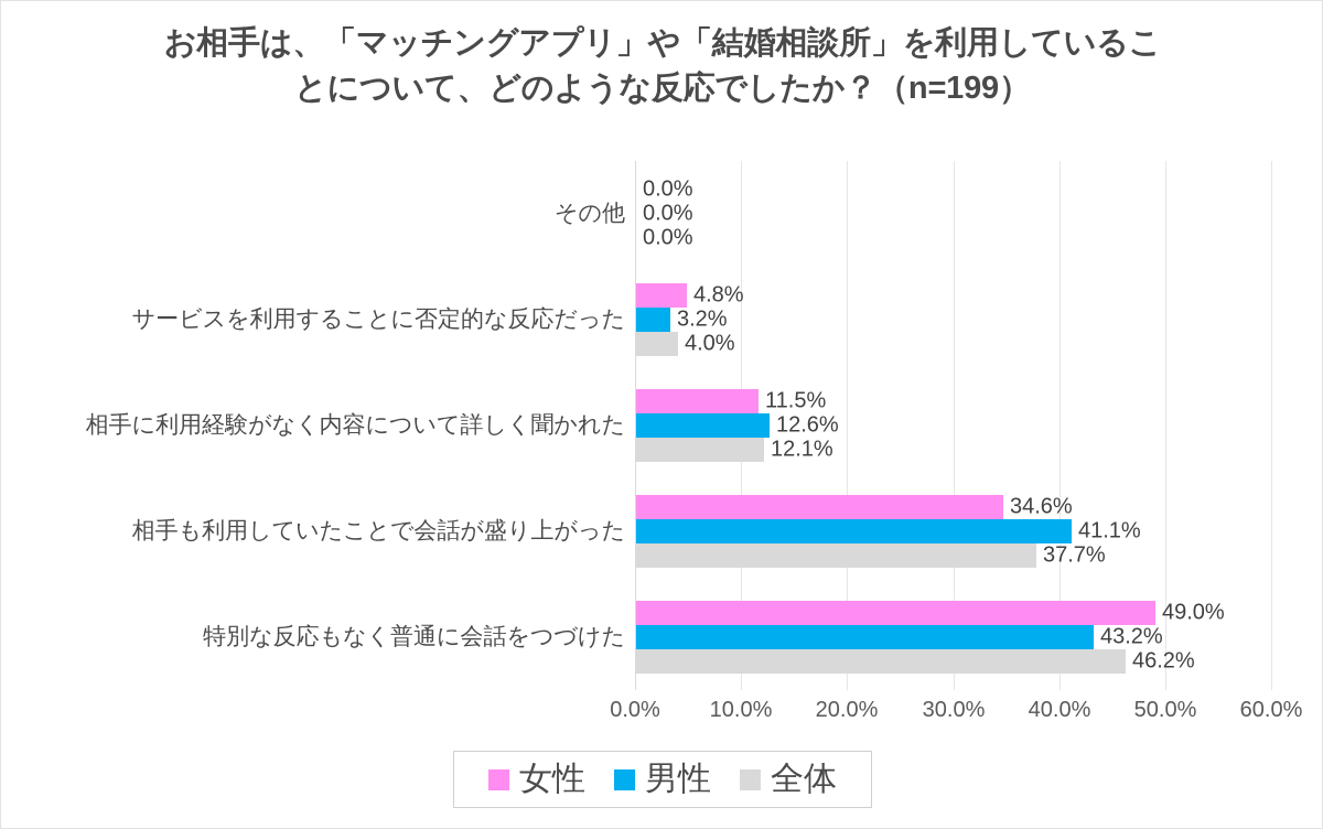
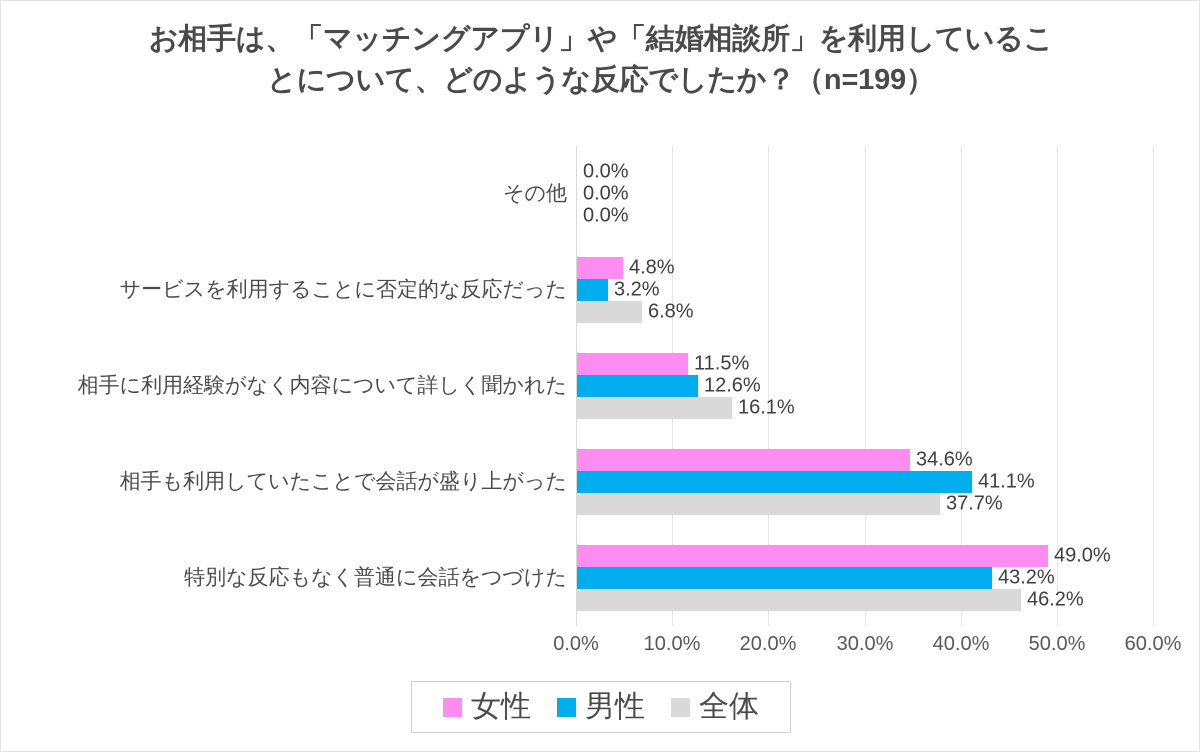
全体/サービスを利用することに否定的な反応だった: 4.0% -> 6.8%
全体/相手に利用経験がなく内容について詳しく聞かれた: 12.1% -> 16.1%
